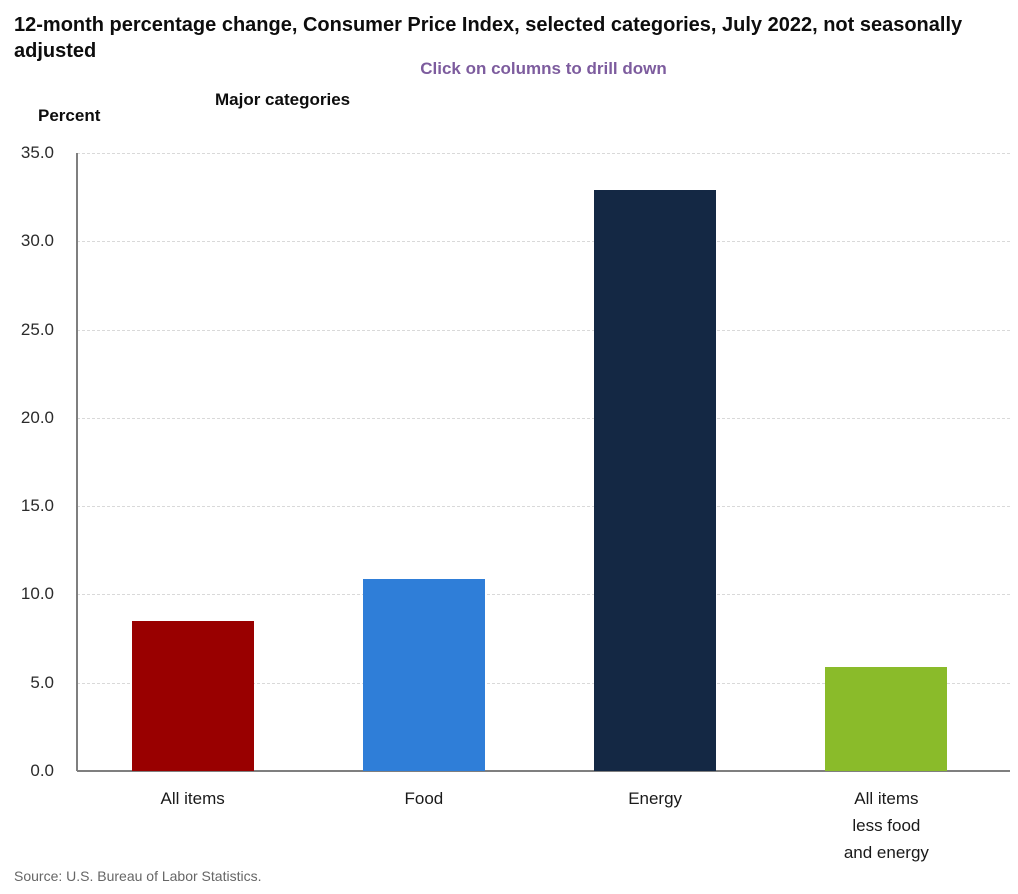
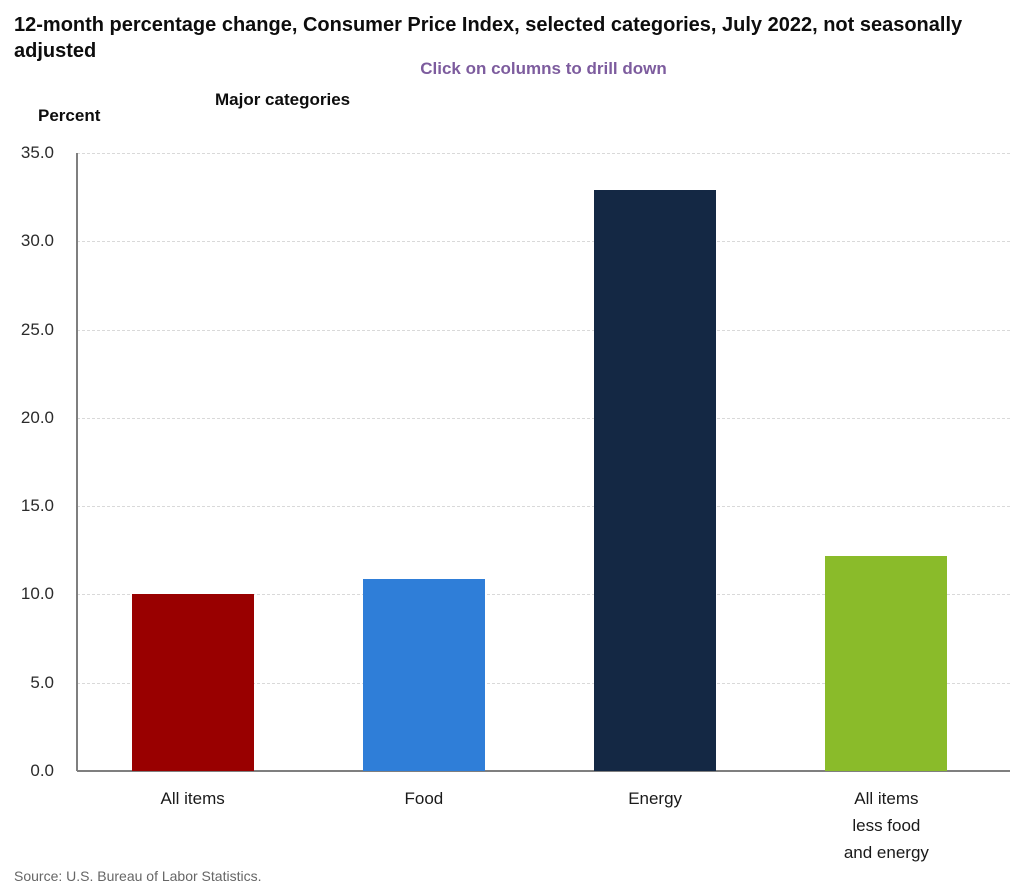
All items: 8.5 -> 10.0
All items less food and energy: 5.9 -> 12.2
